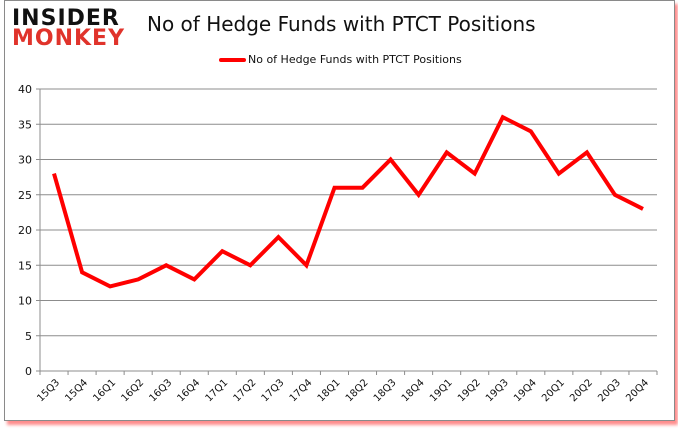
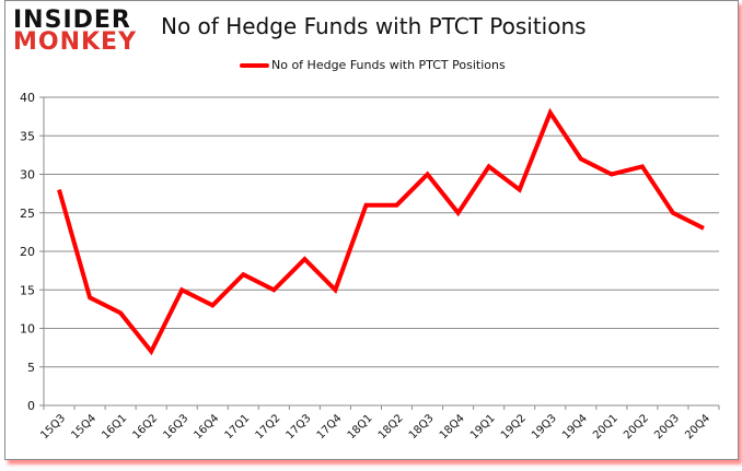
16Q2: 13 -> 7
19Q3: 36 -> 38
19Q4: 34 -> 32
20Q1: 28 -> 30
